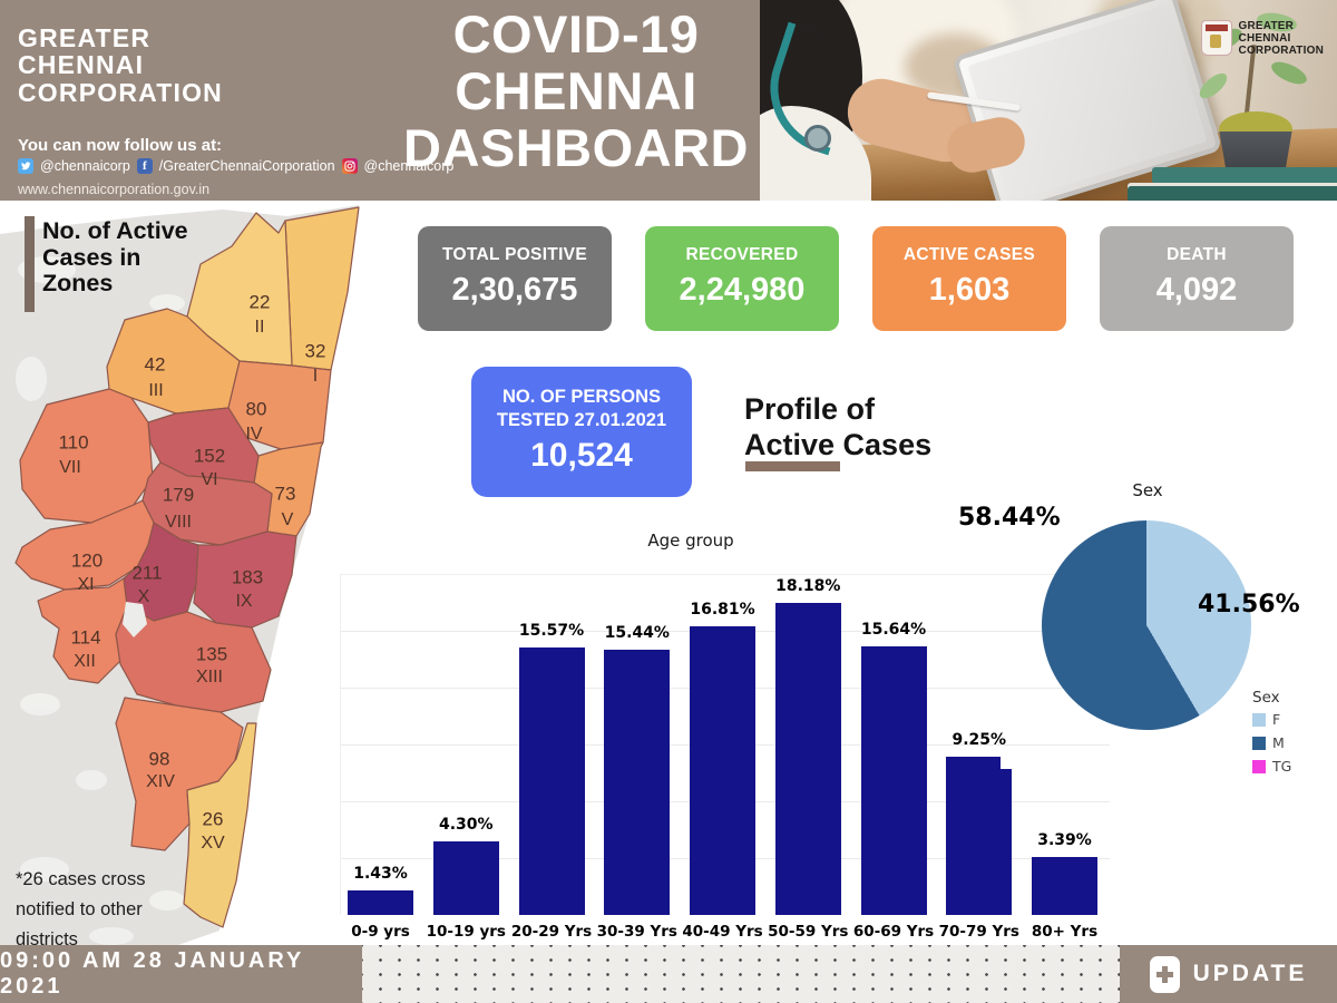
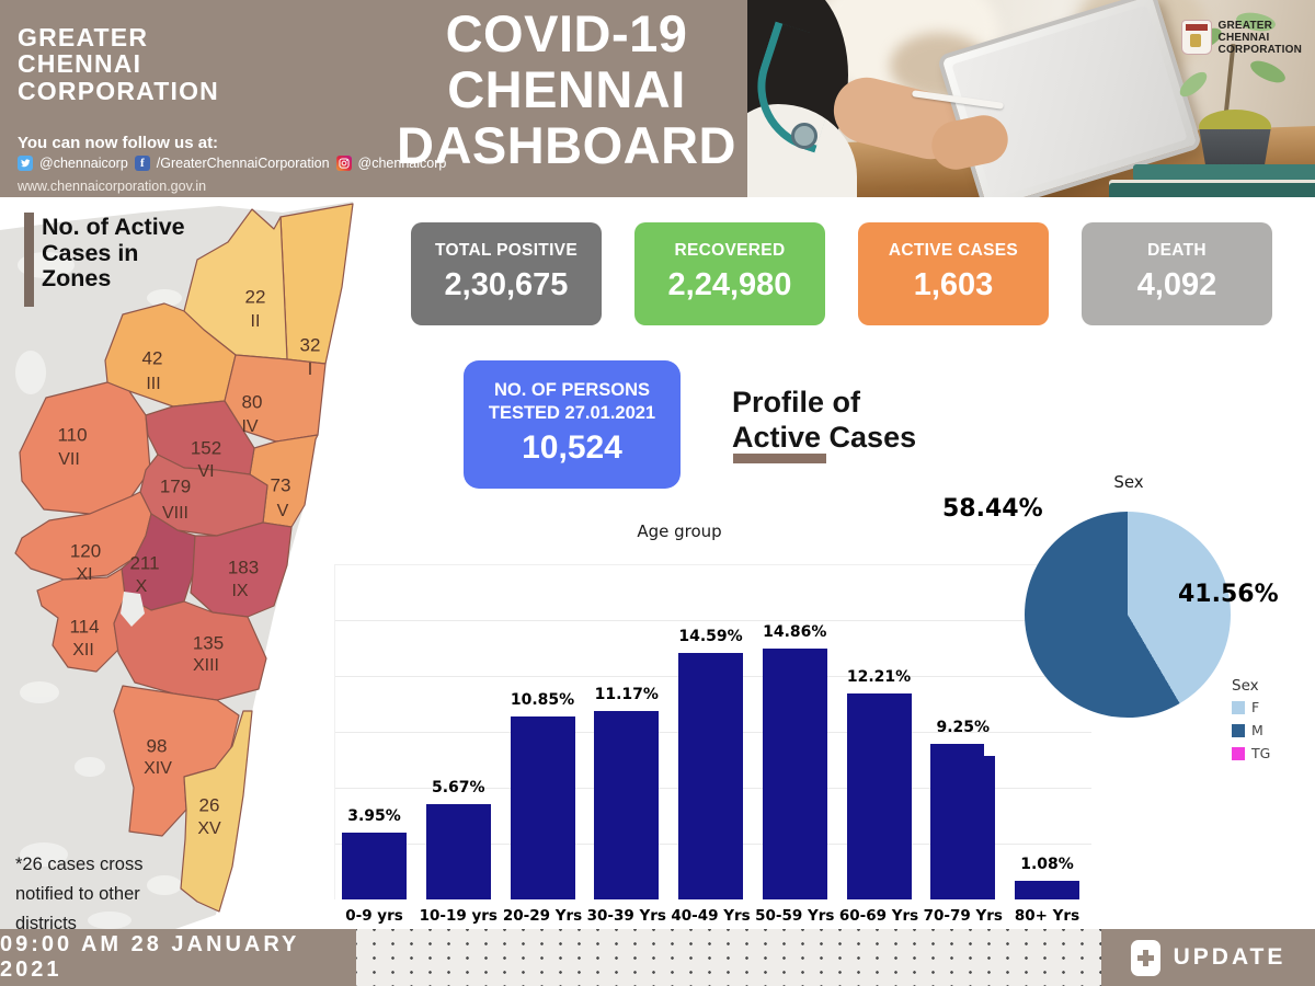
Age group/0-9 yrs: 1.43% -> 3.95%
Age group/10-19 yrs: 4.30% -> 5.67%
Age group/20-29 Yrs: 15.57% -> 10.85%
Age group/30-39 Yrs: 15.44% -> 11.17%
Age group/40-49 Yrs: 16.81% -> 14.59%
Age group/50-59 Yrs: 18.18% -> 14.86%
Age group/60-69 Yrs: 15.64% -> 12.21%
Age group/80+ Yrs: 3.39% -> 1.08%
